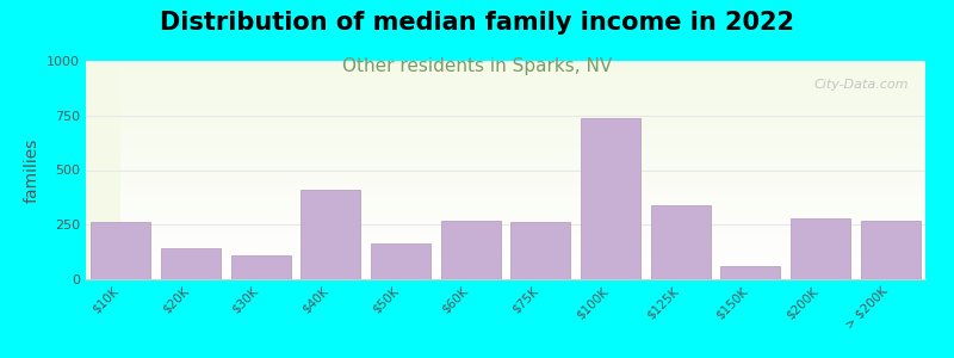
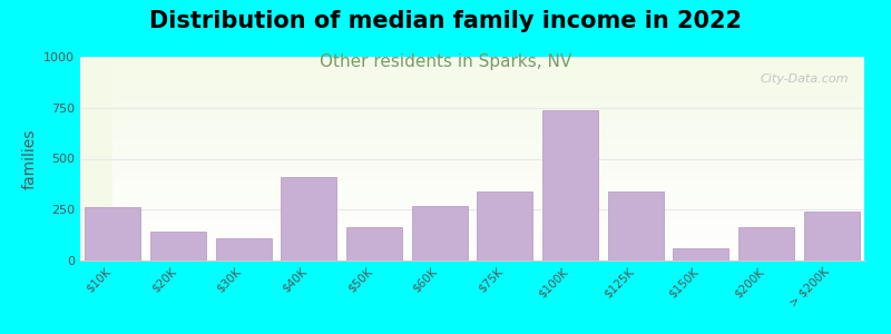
$75K: 260 -> 340
$200K: 280 -> 160
> $200K: 270 -> 240
